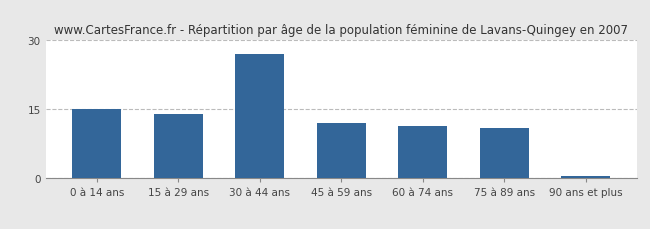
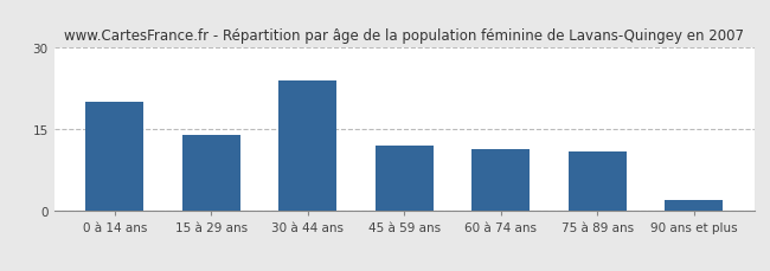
0 à 14 ans: 15.0 -> 20.0
30 à 44 ans: 27.0 -> 24.0
90 ans et plus: 0.5 -> 2.0
